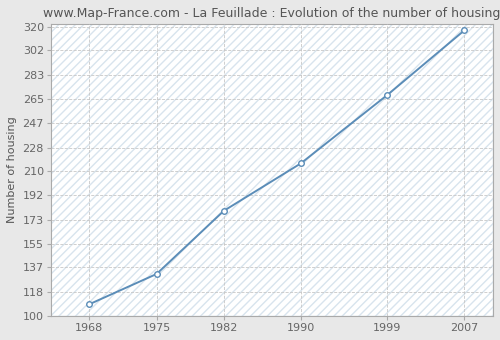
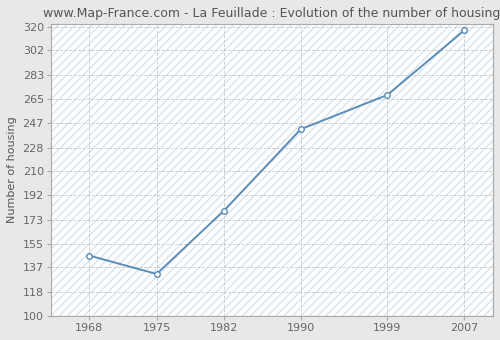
1968: 109 -> 146
1990: 216 -> 242
